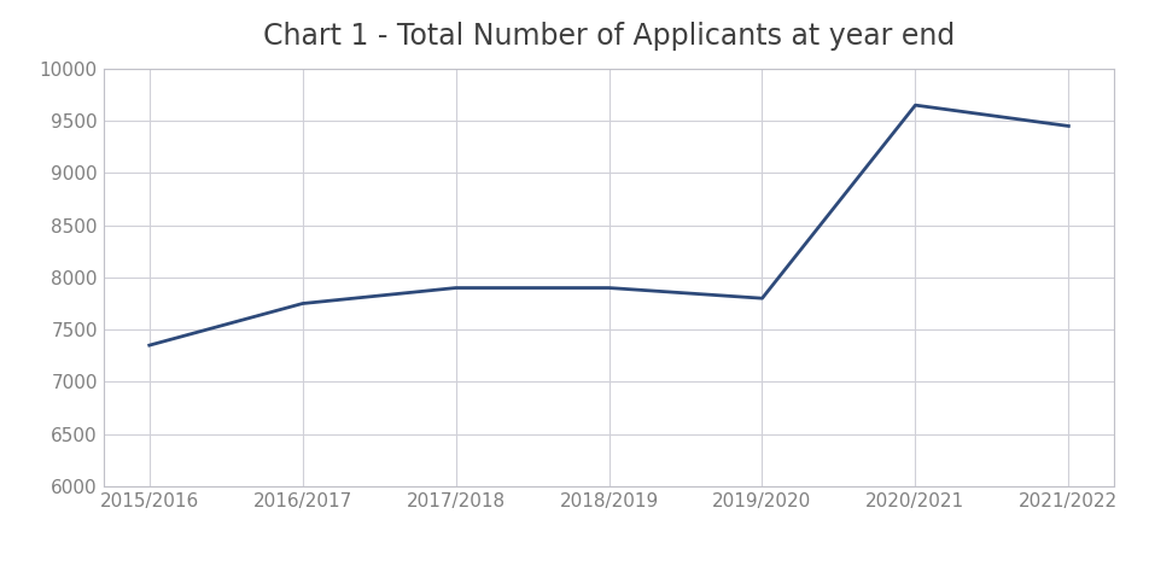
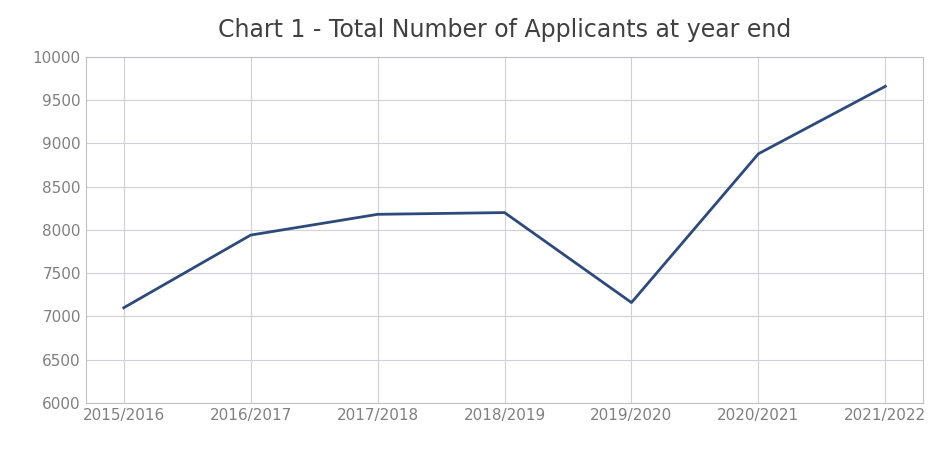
2015/2016: 7350 -> 7100
2016/2017: 7750 -> 7940
2017/2018: 7900 -> 8180
2018/2019: 7900 -> 8200
2019/2020: 7800 -> 7160
2020/2021: 9650 -> 8880
2021/2022: 9450 -> 9660
